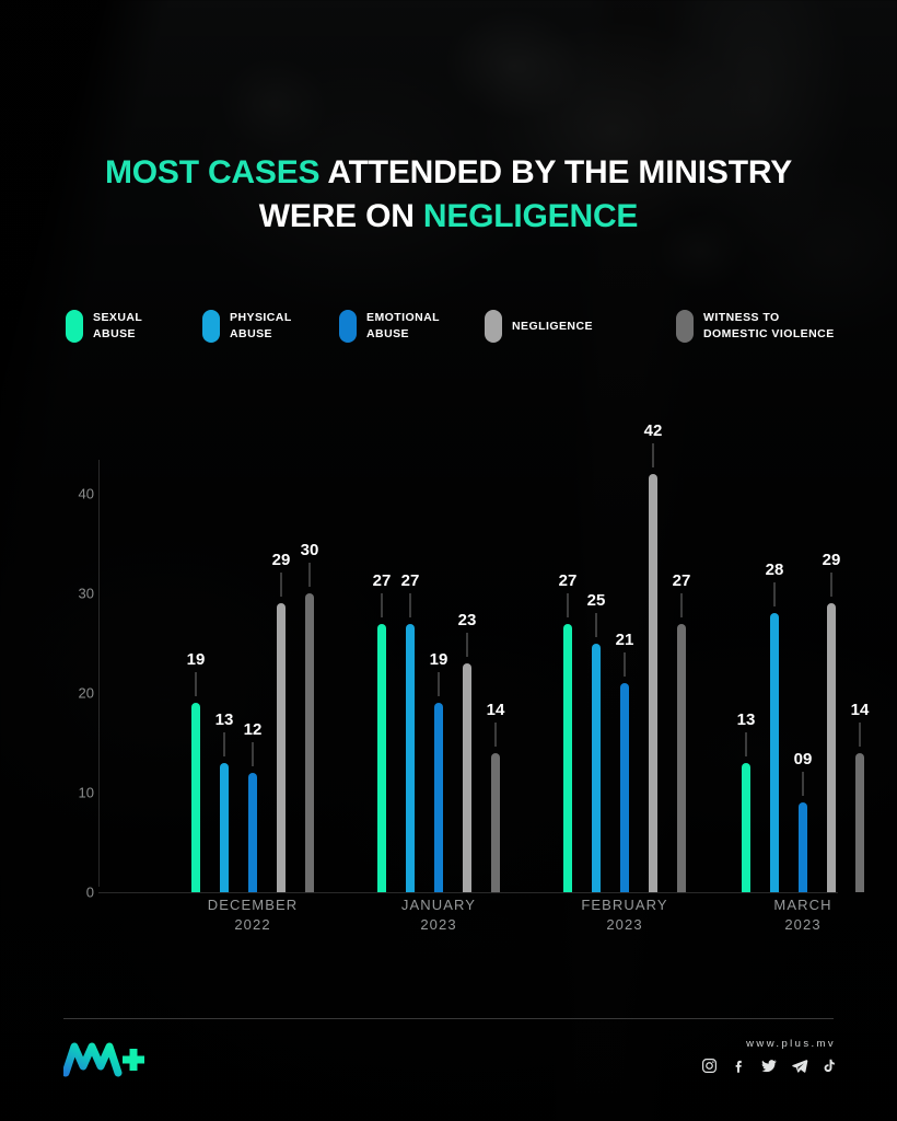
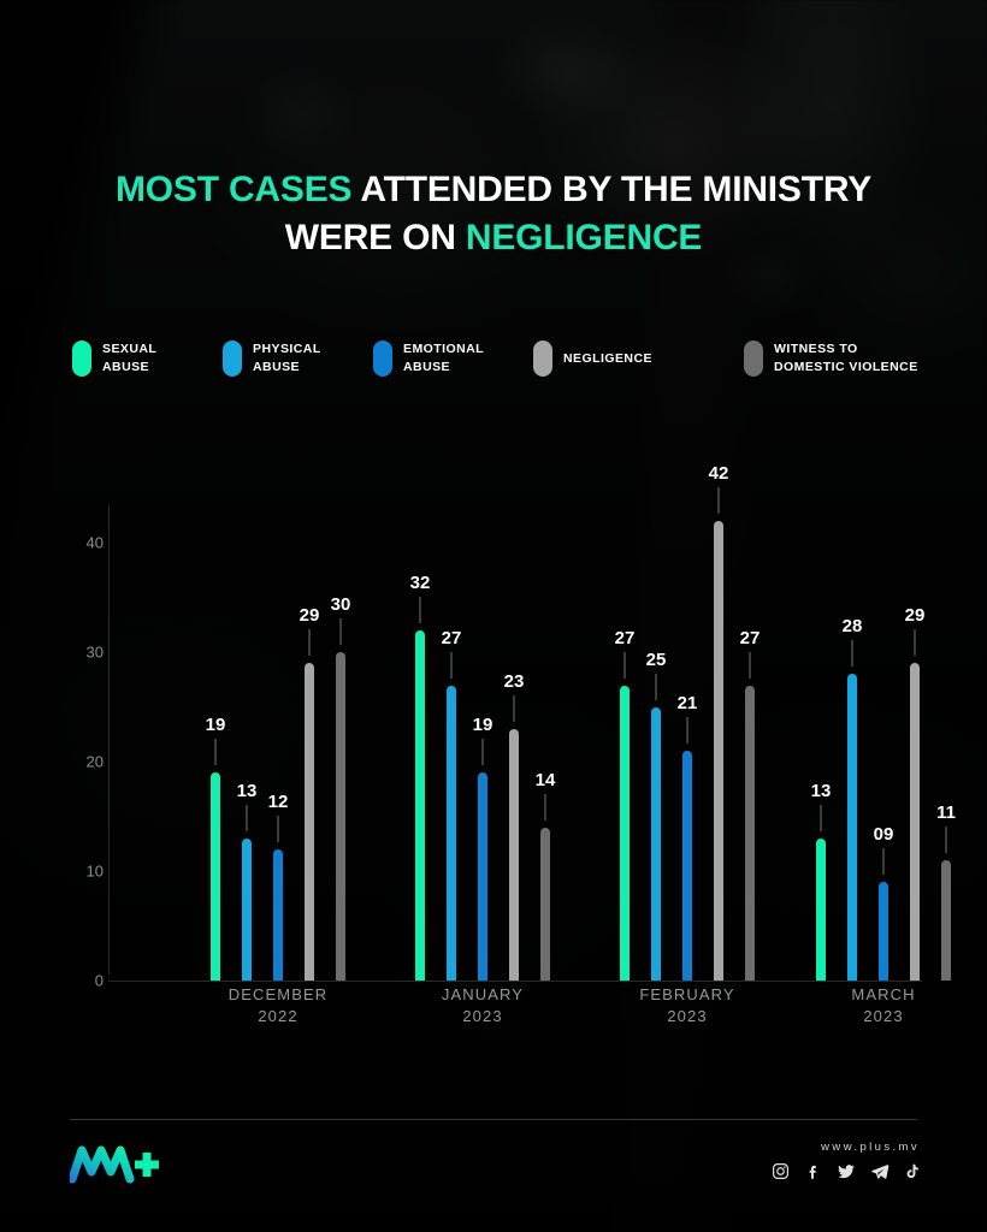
SEXUAL ABUSE/JANUARY 2023: 27 -> 32
WITNESS TO DOMESTIC VIOLENCE/MARCH 2023: 14 -> 11
